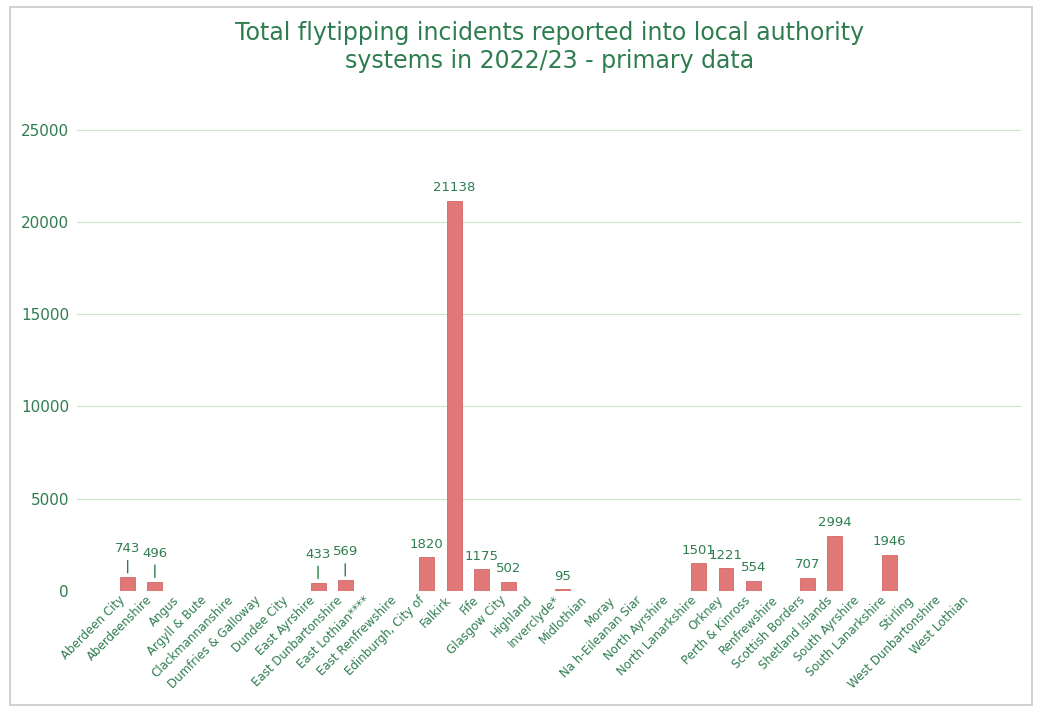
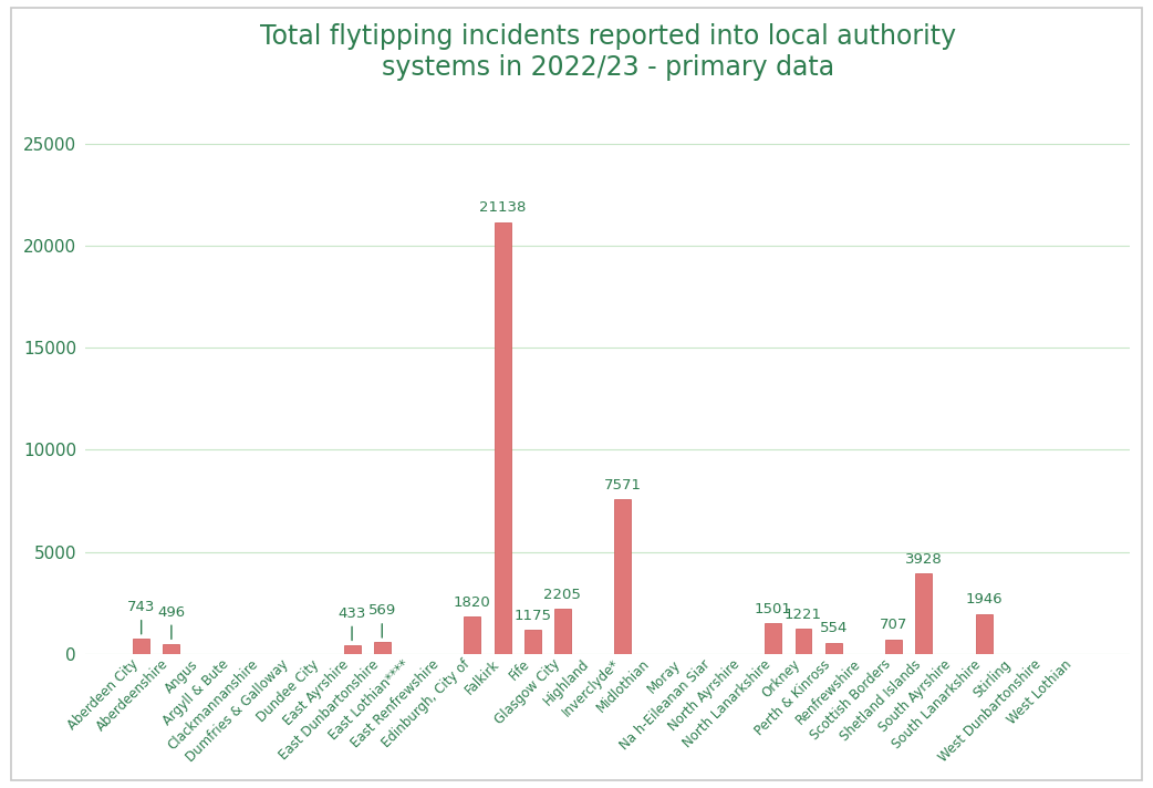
Glasgow City: 502 -> 2205
Inverclyde*: 95 -> 7571
Shetland Islands: 2994 -> 3928
